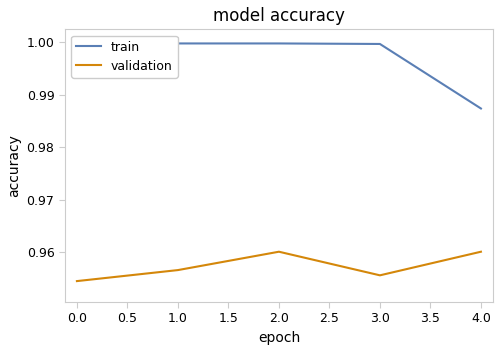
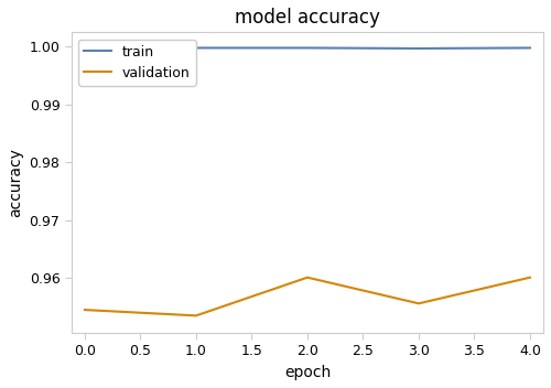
validation/1.0: 0.9566 -> 0.9535
train/4.0: 0.9874 -> 0.9998
